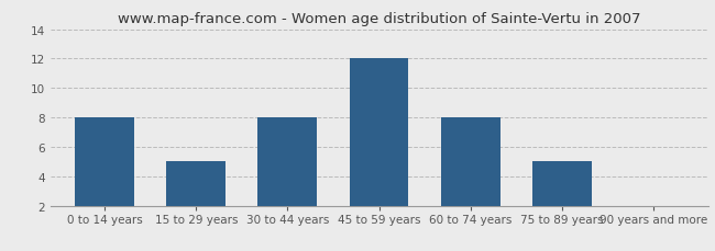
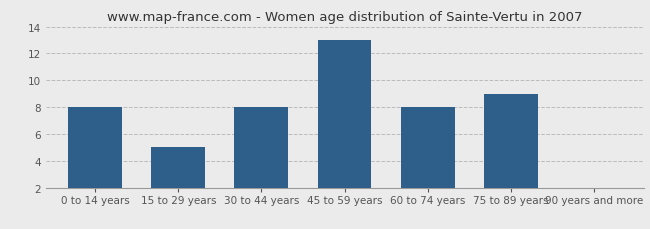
45 to 59 years: 12 -> 13
75 to 89 years: 5 -> 9
